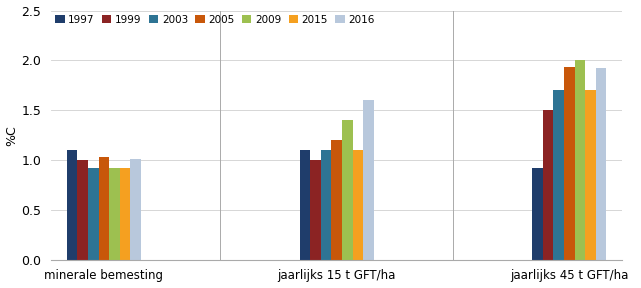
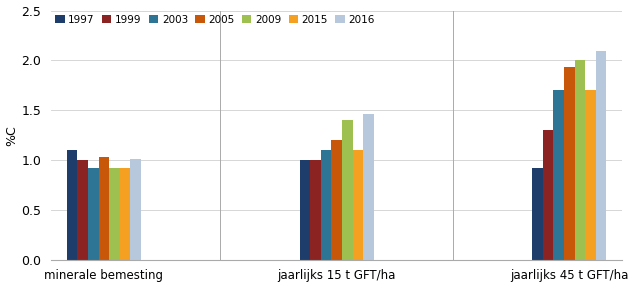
1997/jaarlijks 15 t GFT/ha: 1.10 -> 1.00
2016/jaarlijks 15 t GFT/ha: 1.60 -> 1.46
1999/jaarlijks 45 t GFT/ha: 1.5 -> 1.3
2016/jaarlijks 45 t GFT/ha: 1.92 -> 2.09
